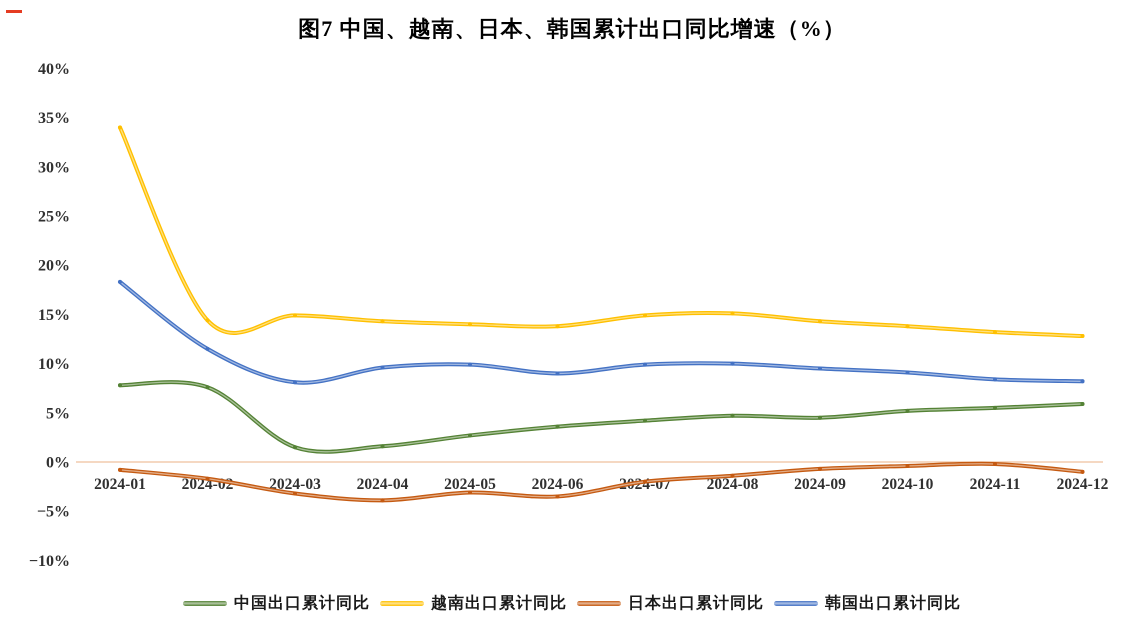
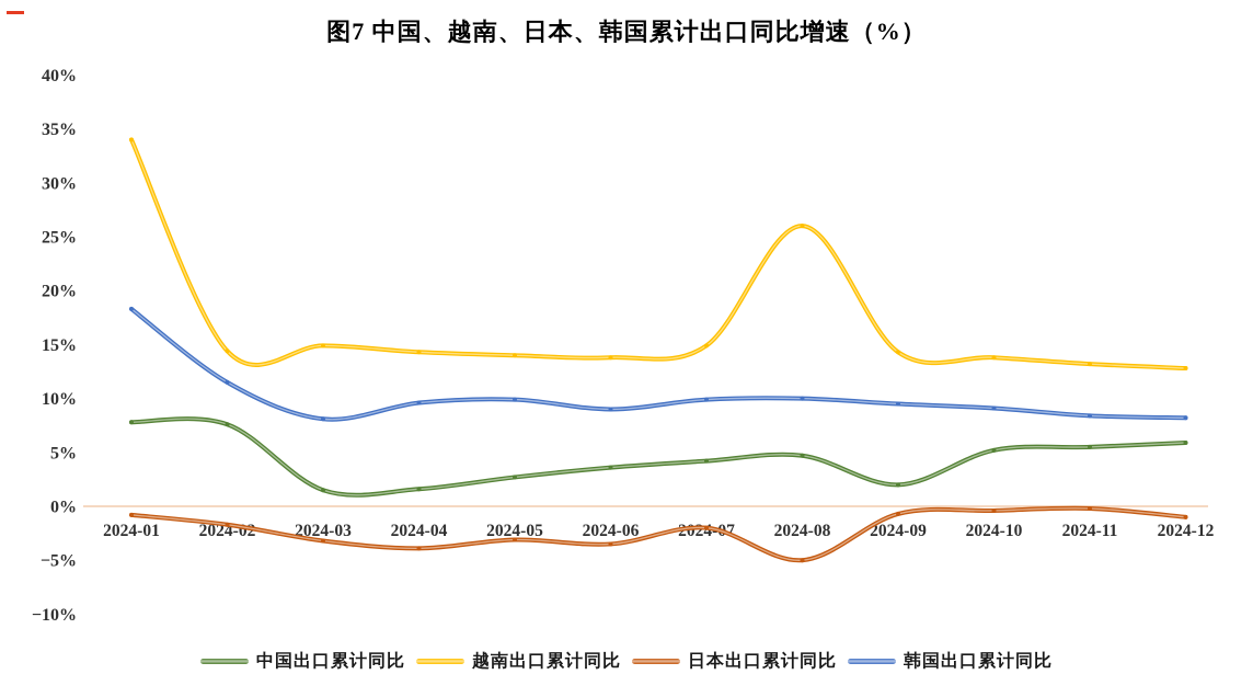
越南出口累计同比/2024-08: 15% -> 26%
日本出口累计同比/2024-08: -1% -> -5%
中国出口累计同比/2024-09: 4% -> 2%
